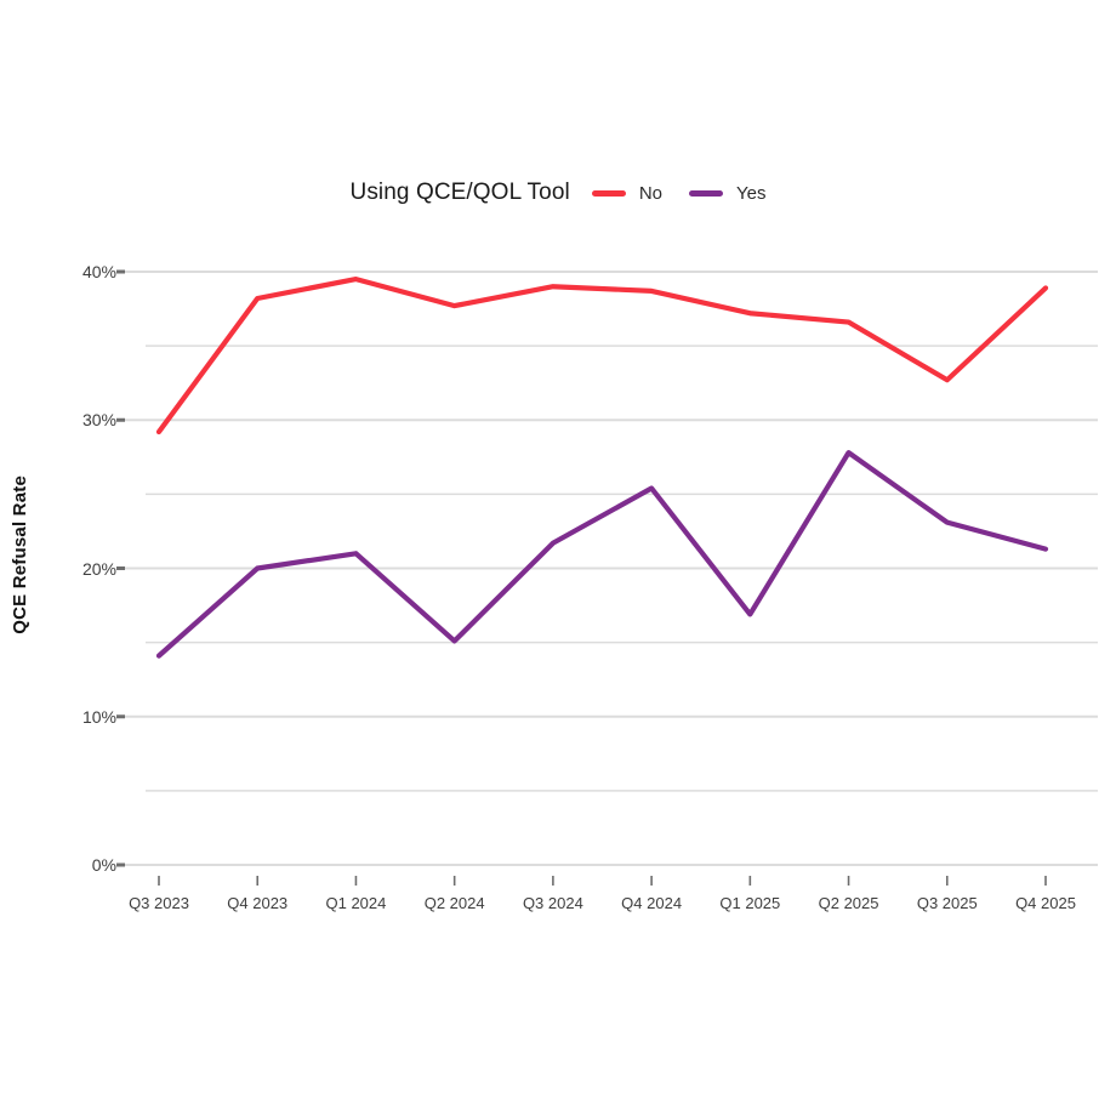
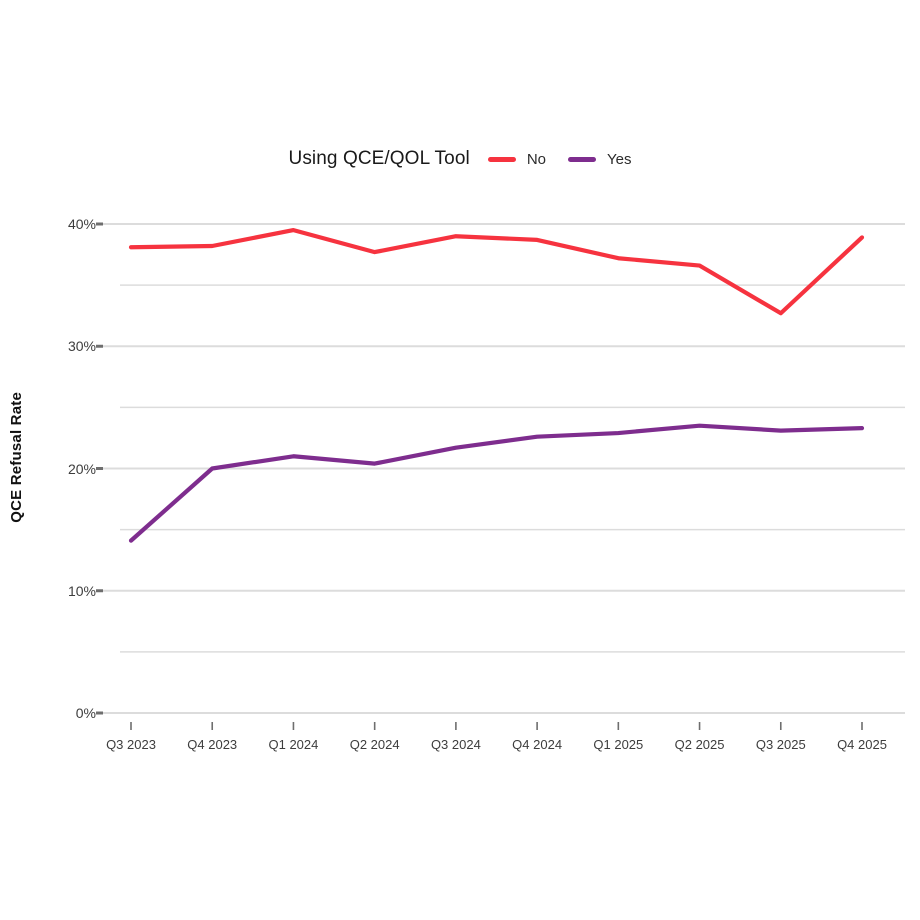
No/Q3 2023: 29.2% -> 38.1%
Yes/Q2 2024: 15.1% -> 20.4%
Yes/Q4 2024: 25.4% -> 22.6%
Yes/Q1 2025: 16.9% -> 22.9%
Yes/Q2 2025: 27.8% -> 23.5%
Yes/Q4 2025: 21.3% -> 23.3%
